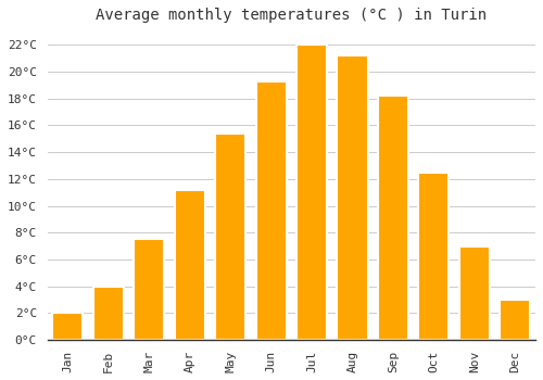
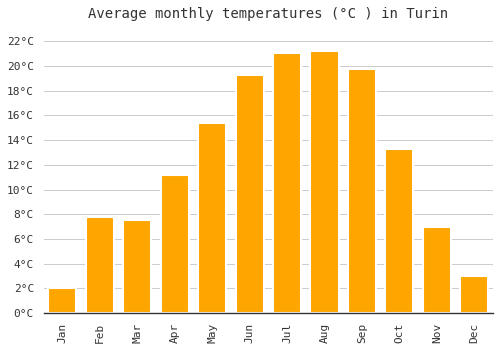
Feb: 4.0°C -> 7.8°C
Jul: 22.0°C -> 21.1°C
Sep: 18.2°C -> 19.8°C
Oct: 12.5°C -> 13.3°C
